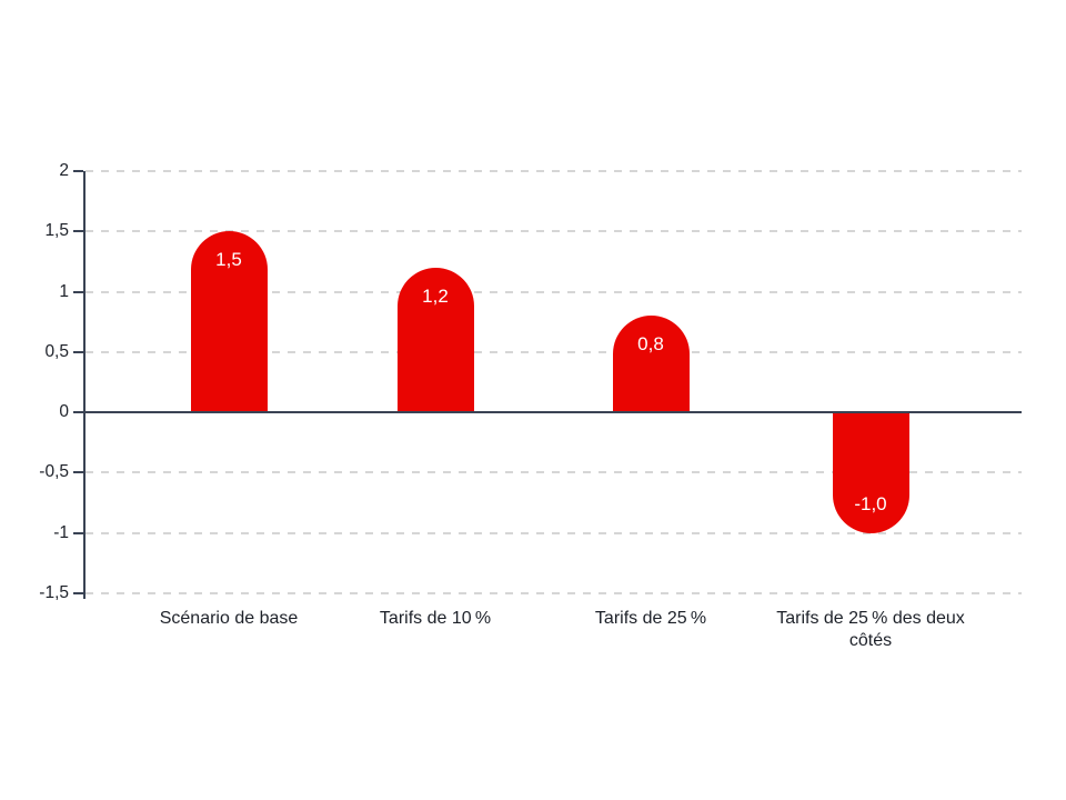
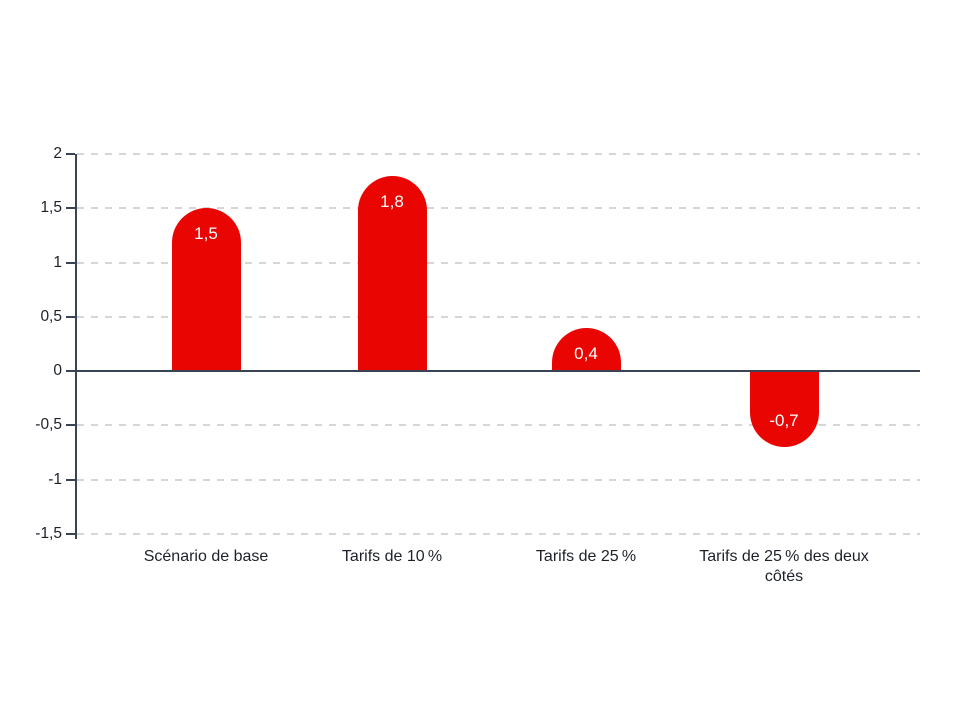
Tarifs de 10 %: 1,2 -> 1,8
Tarifs de 25 %: 0,8 -> 0,4
Tarifs de 25 % des deux côtés: -1,0 -> -0,7
